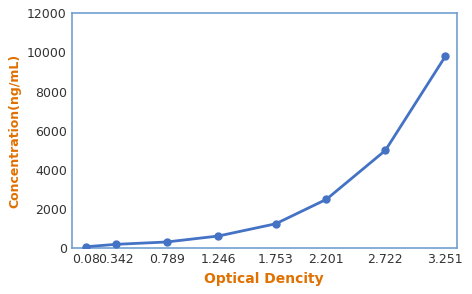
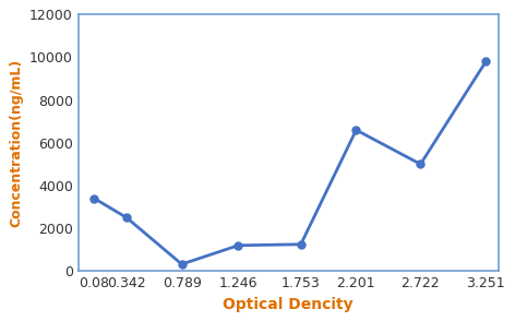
0.08: 100 -> 3400
0.342: 200 -> 2500
1.246: 600 -> 1200
2.201: 2500 -> 6600
